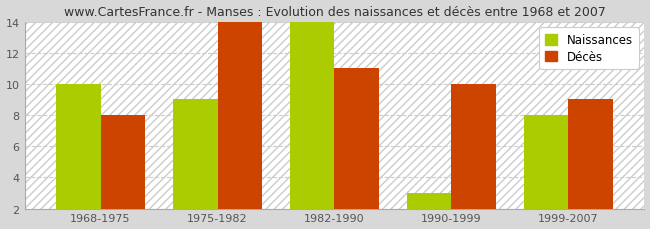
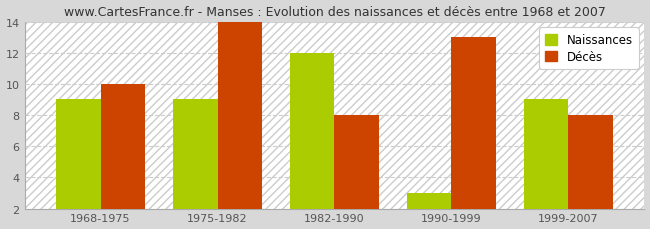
Naissances/1968-1975: 10 -> 9
Décès/1968-1975: 8 -> 10
Naissances/1982-1990: 14 -> 12
Décès/1982-1990: 11 -> 8
Décès/1990-1999: 10 -> 13
Naissances/1999-2007: 8 -> 9
Décès/1999-2007: 9 -> 8
